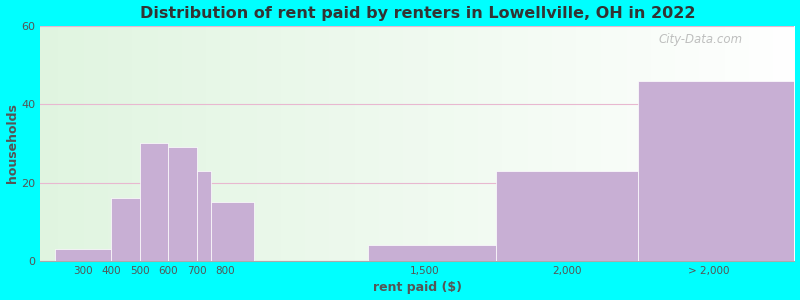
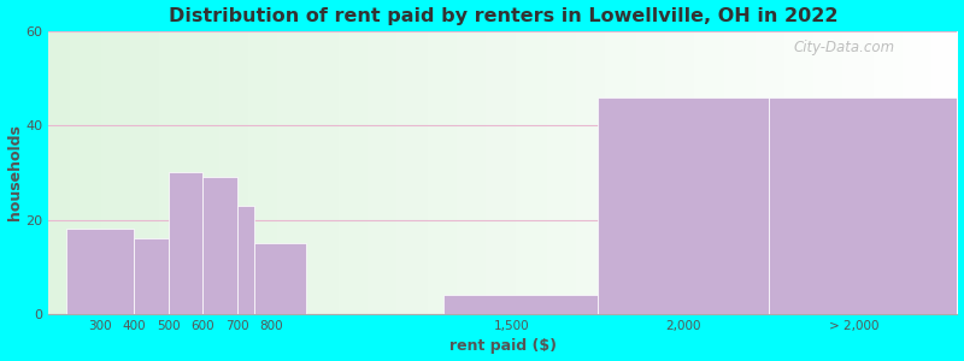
300: 3 -> 18
2,000: 23 -> 46
